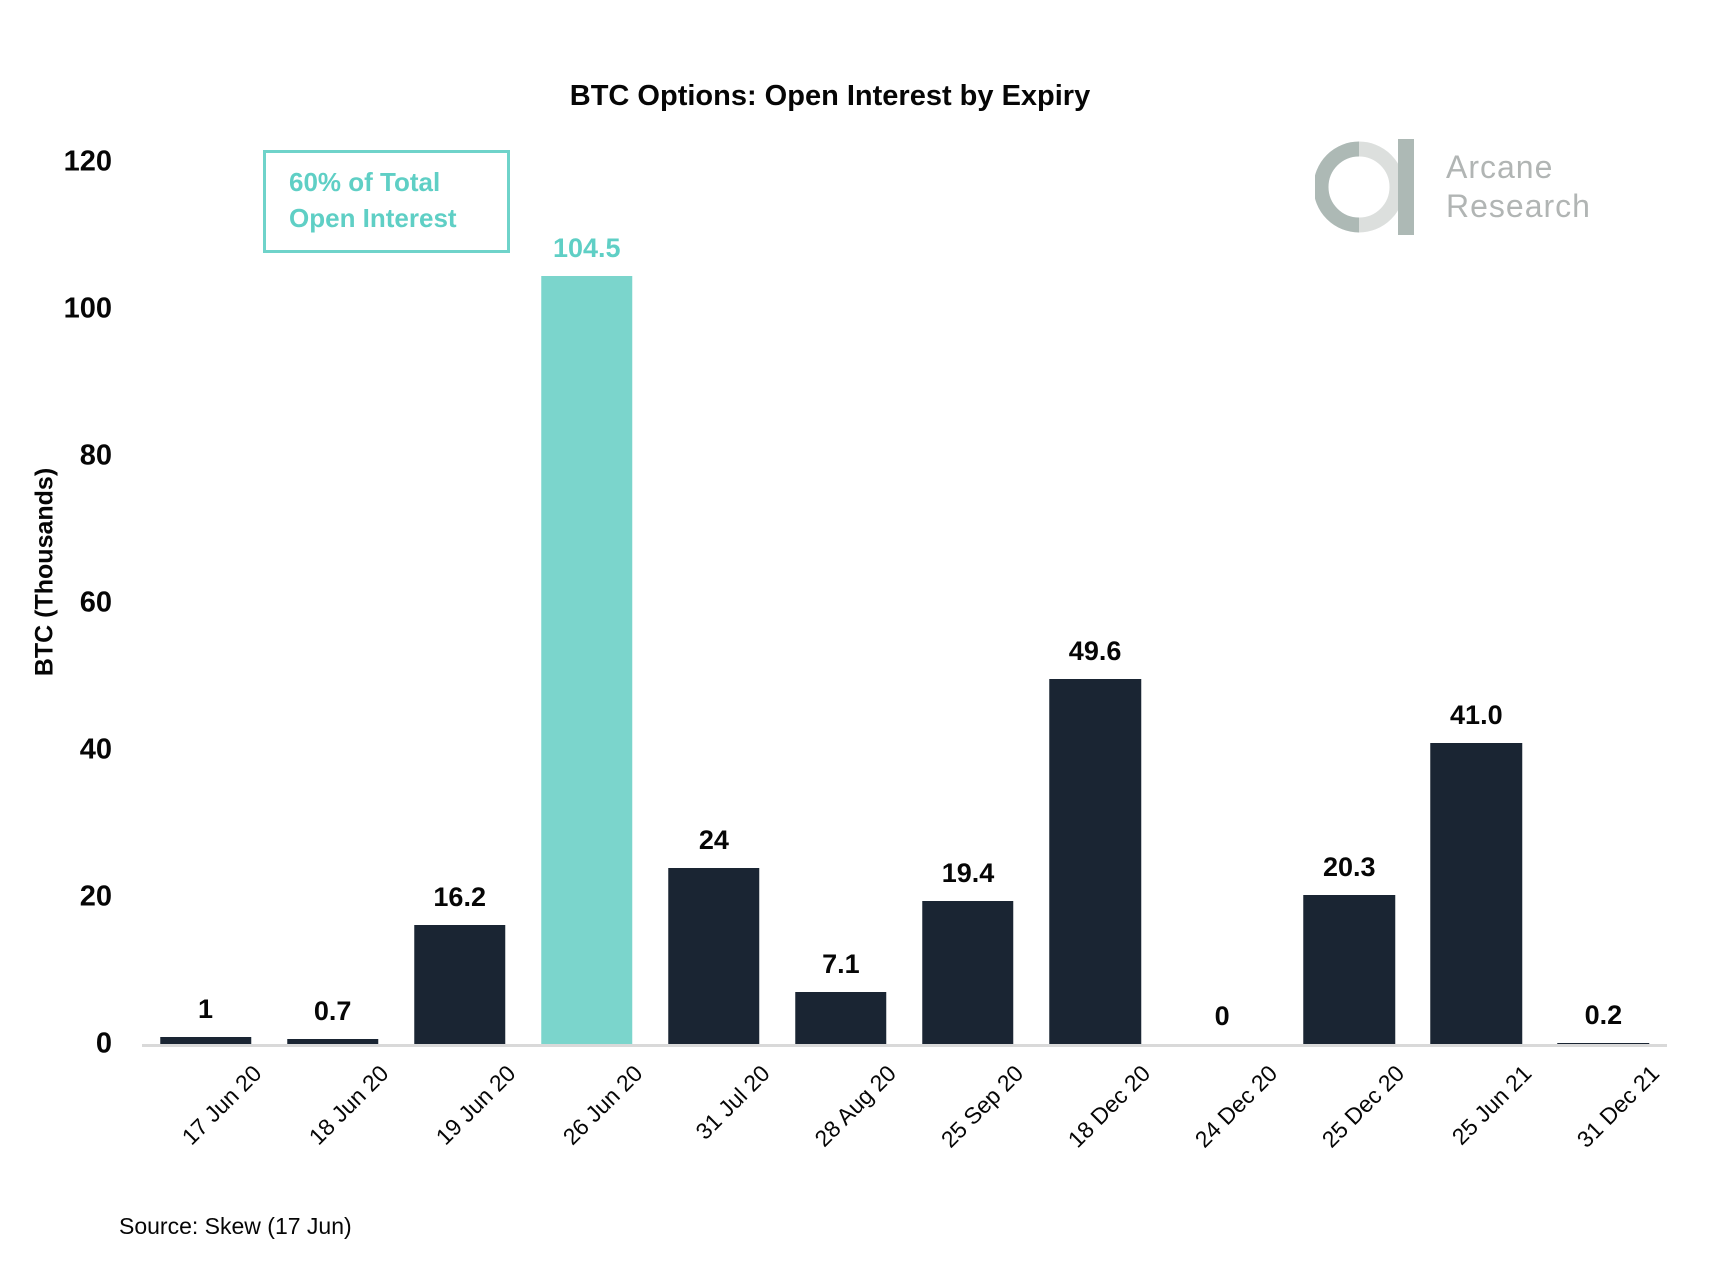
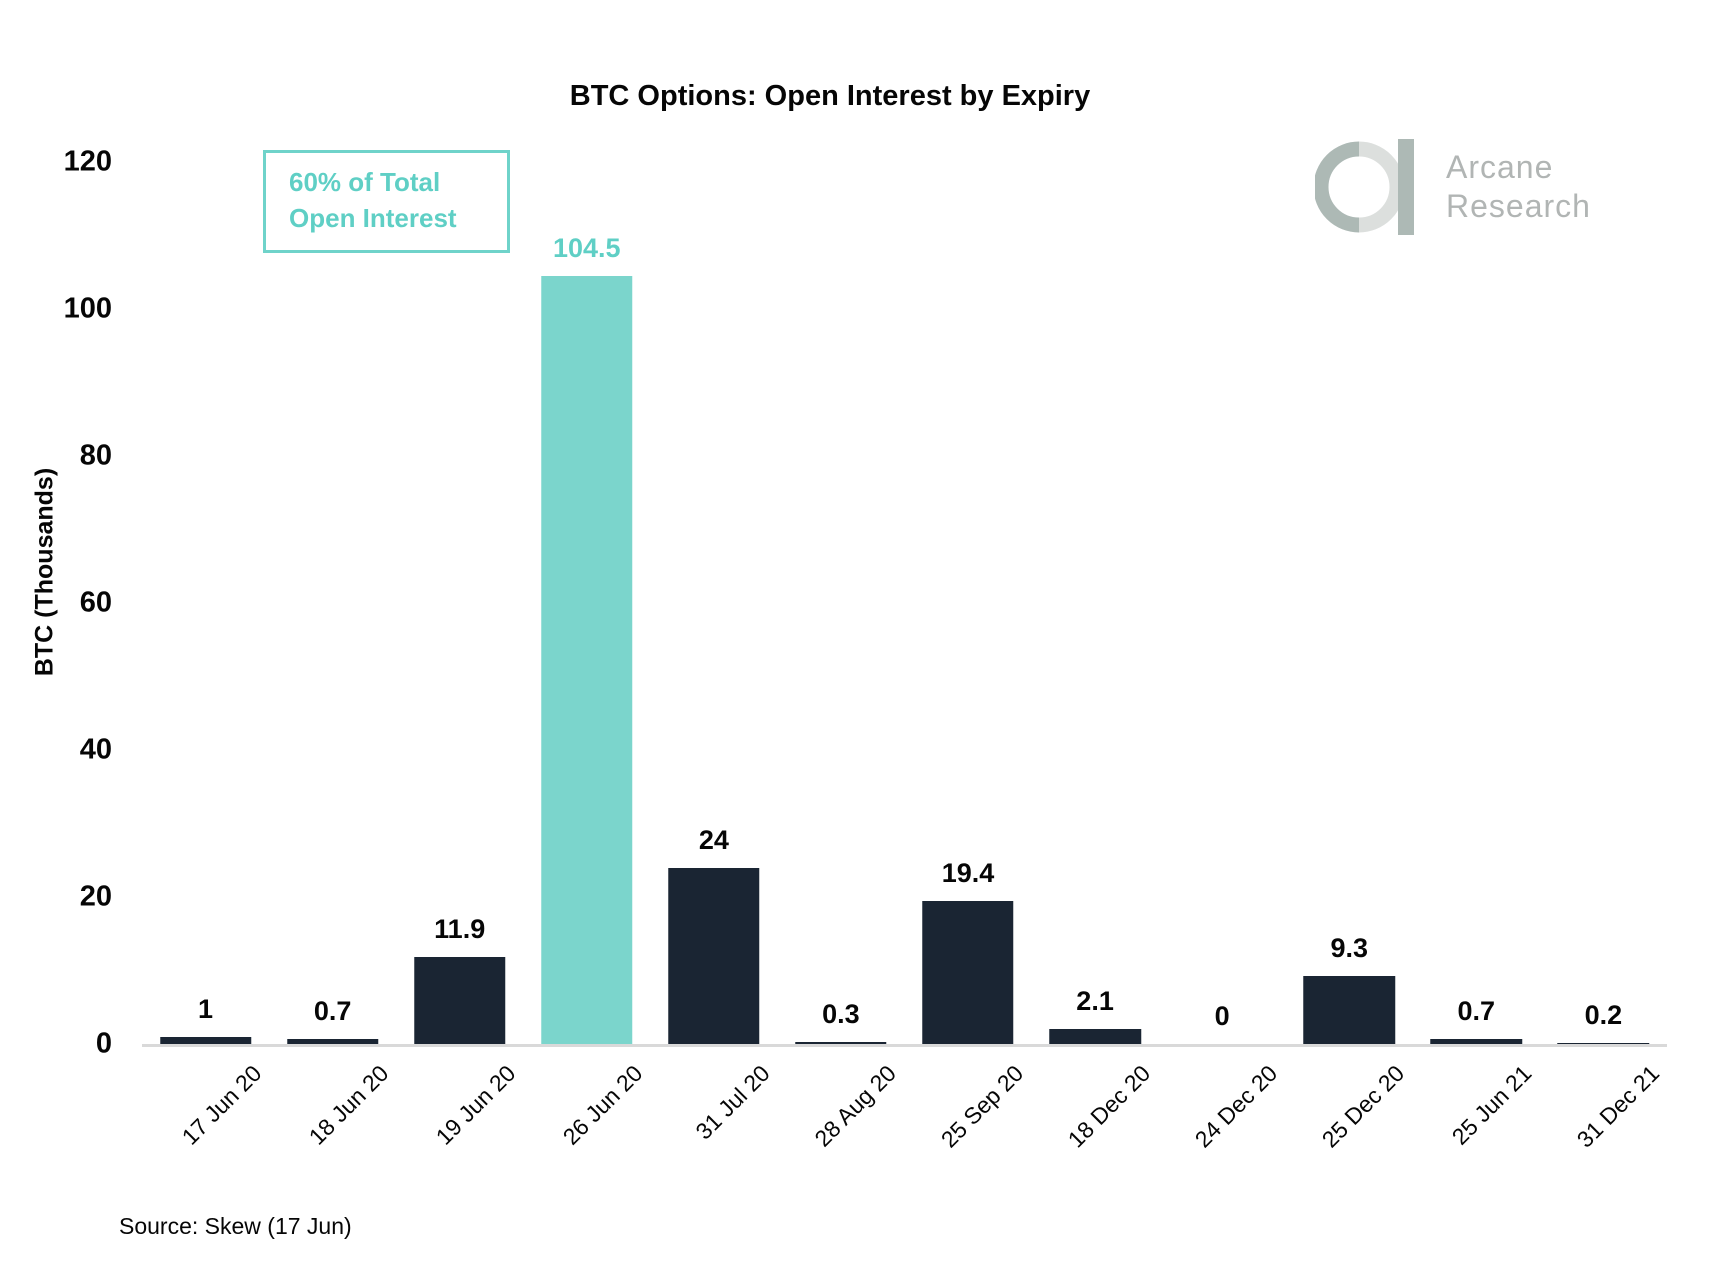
19 Jun 20: 16.2 -> 11.9
28 Aug 20: 7.1 -> 0.3
18 Dec 20: 49.6 -> 2.1
25 Dec 20: 20.3 -> 9.3
25 Jun 21: 41.0 -> 0.7
